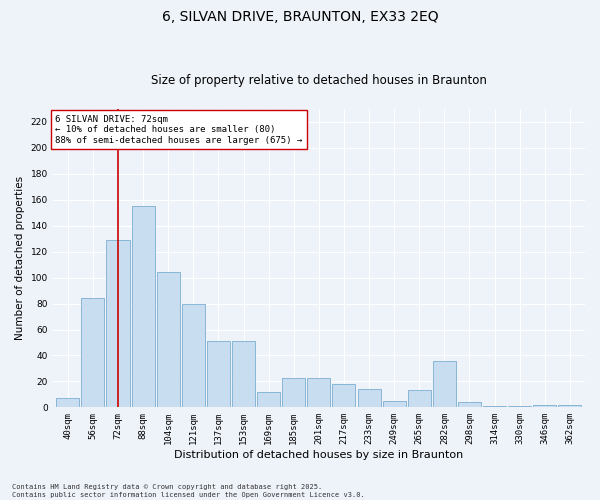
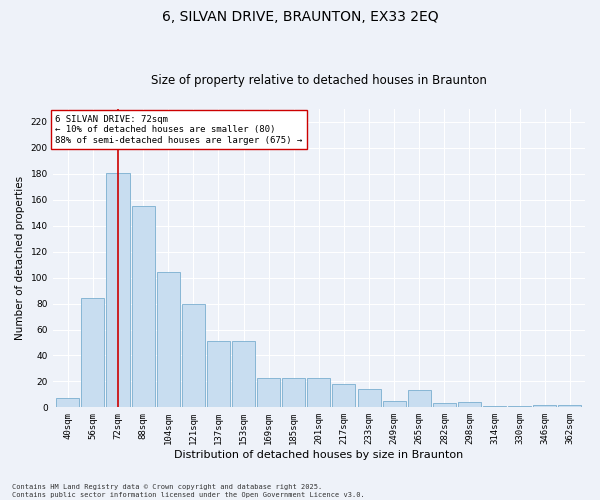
72sqm: 129 -> 181
169sqm: 12 -> 23
282sqm: 36 -> 3
